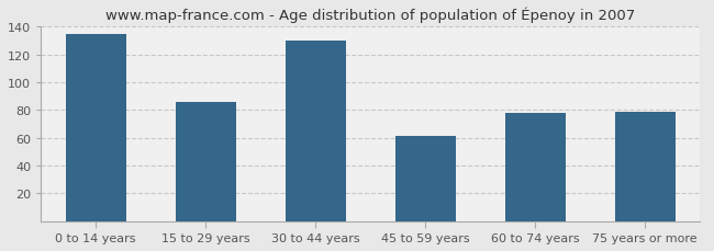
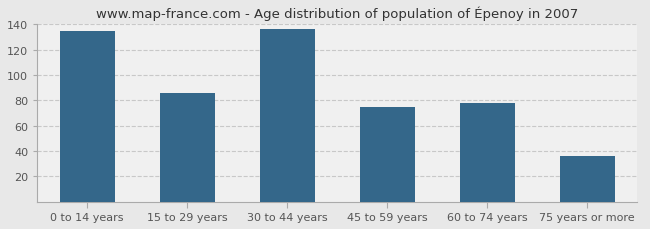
30 to 44 years: 130 -> 136
45 to 59 years: 61 -> 75
75 years or more: 79 -> 36
